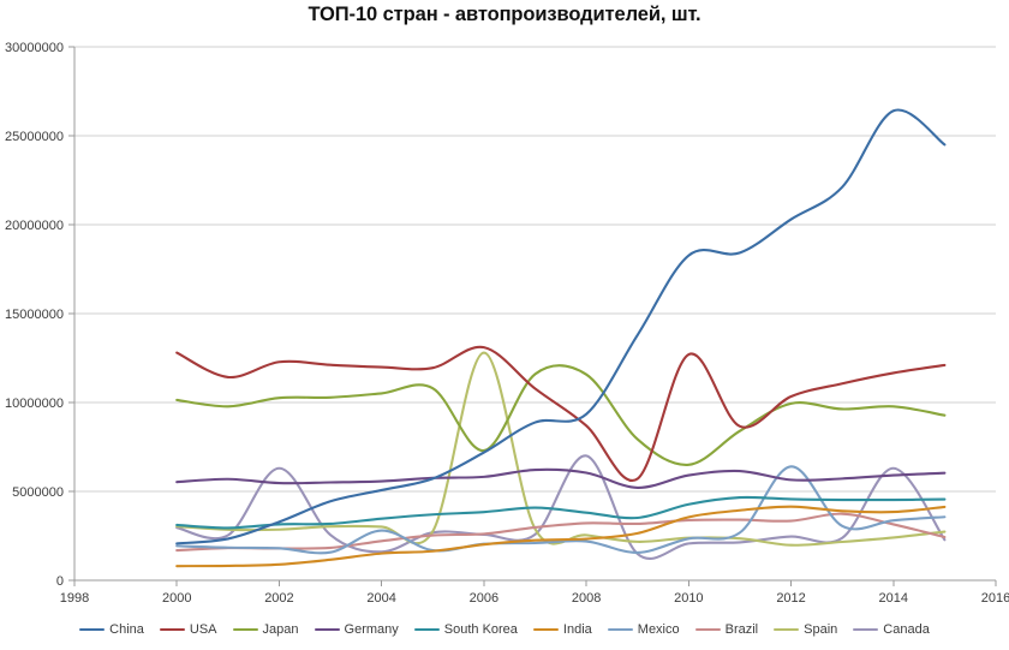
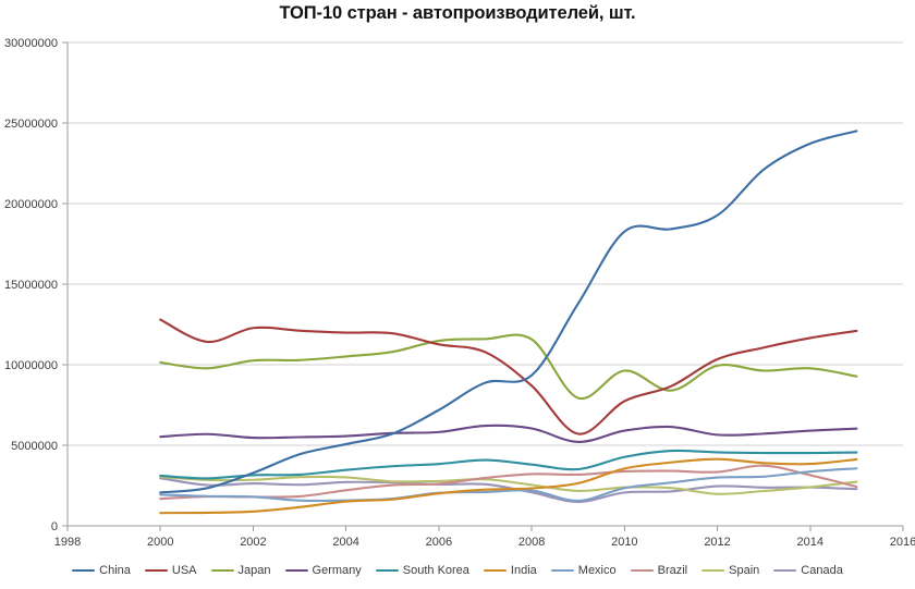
Canada/2002: 6300000 -> 2600000
Mexico/2004: 2800000 -> 1600000
Canada/2004: 1600000 -> 2700000
USA/2006: 13100000 -> 11300000
Japan/2006: 7300000 -> 11500000
Spain/2006: 12800000 -> 2800000
Canada/2008: 7000000 -> 2100000
USA/2010: 12700000 -> 7700000
Japan/2010: 6500000 -> 9600000
China/2012: 20300000 -> 19300000
Mexico/2012: 6400000 -> 3000000
China/2014: 26400000 -> 23700000
Canada/2014: 6300000 -> 2400000
